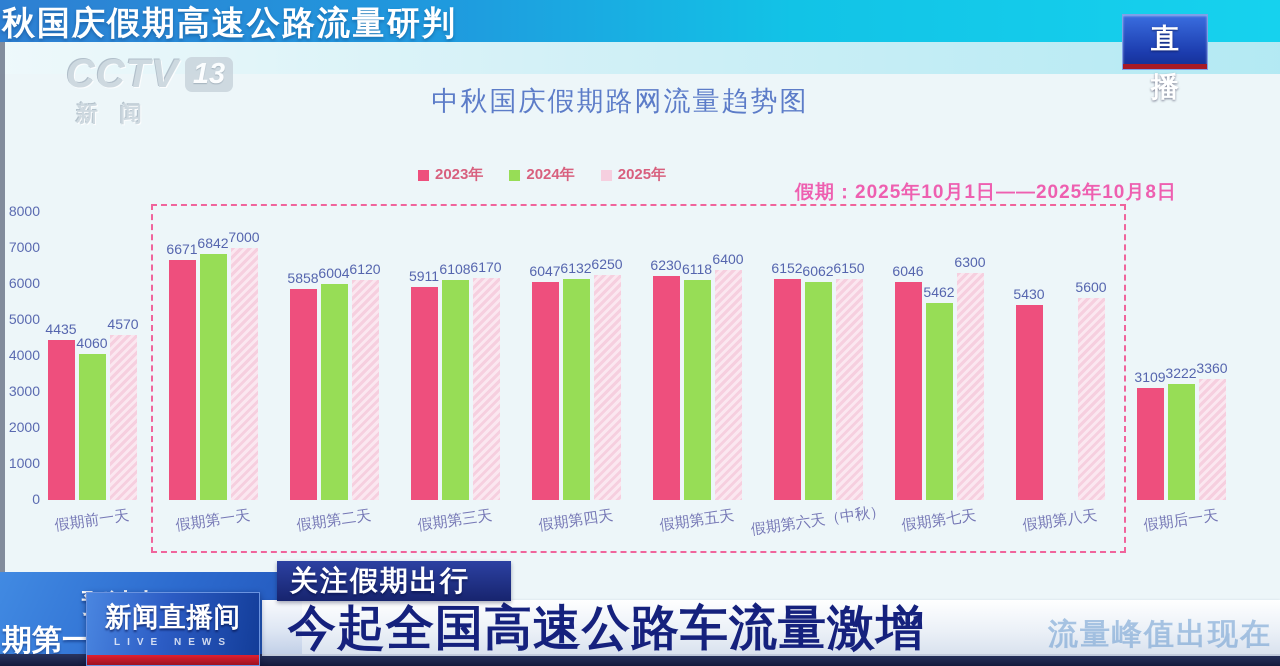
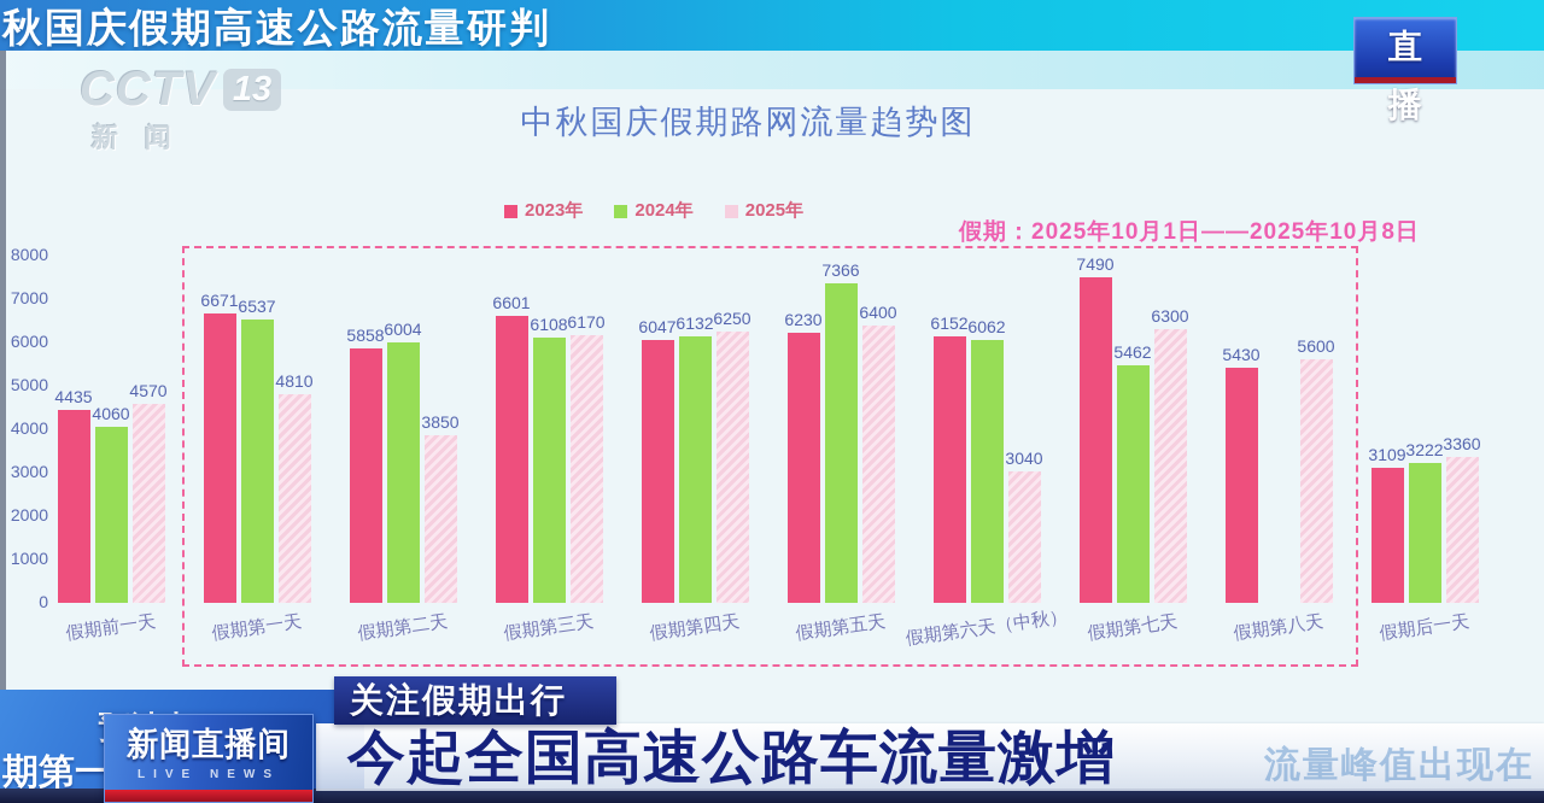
2024年/假期第一天: 6842 -> 6537
2025年/假期第一天: 7000 -> 4810
2025年/假期第二天: 6120 -> 3850
2023年/假期第三天: 5911 -> 6601
2024年/假期第五天: 6118 -> 7366
2025年/假期第六天（中秋）: 6150 -> 3040
2023年/假期第七天: 6046 -> 7490
